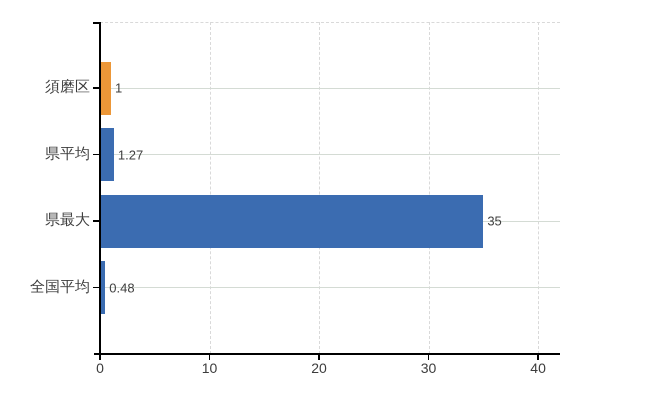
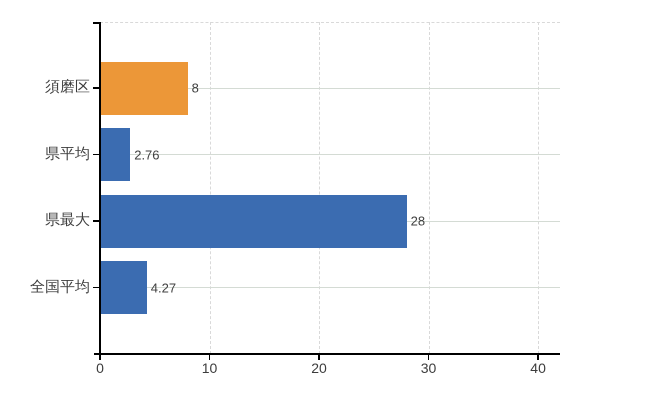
須磨区: 1 -> 8
県平均: 1.27 -> 2.76
県最大: 35 -> 28
全国平均: 0.48 -> 4.27
